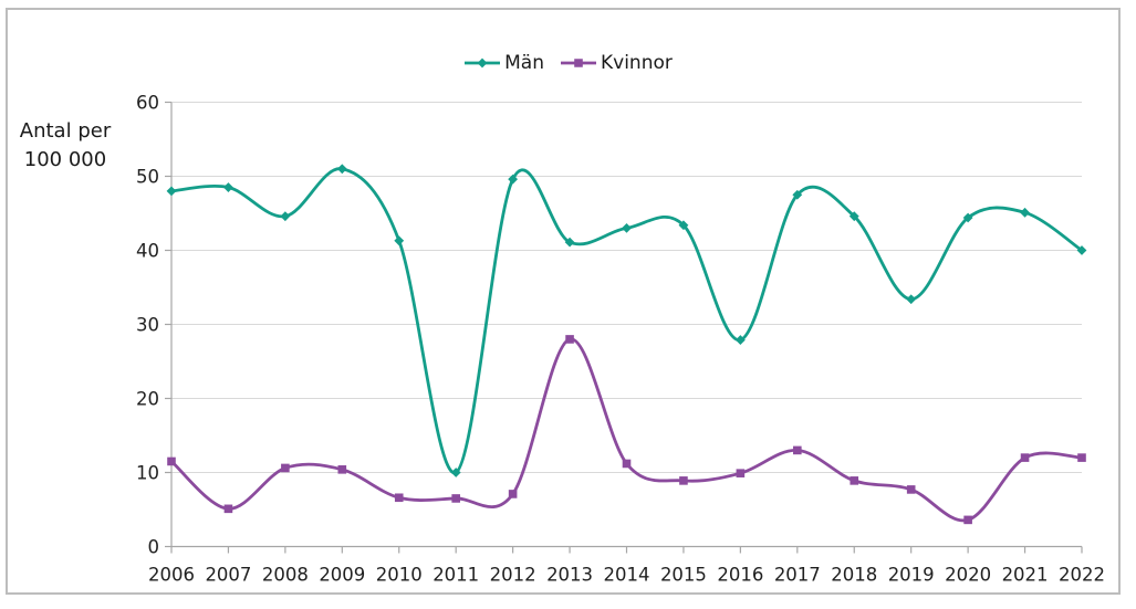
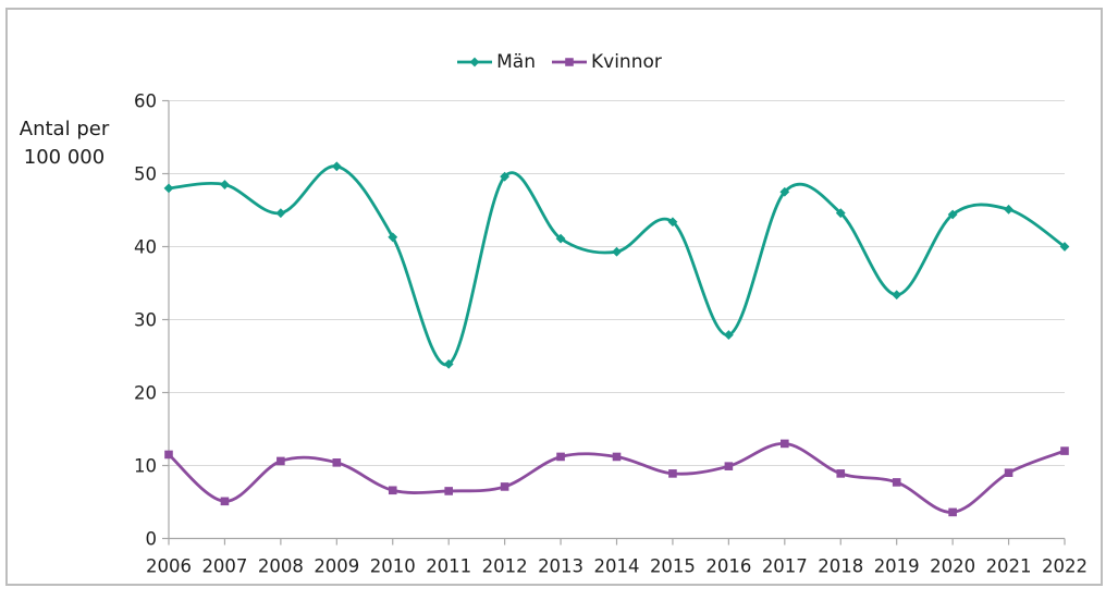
Män/2011: 10 -> 24
Kvinnor/2013: 28 -> 11
Män/2014: 43 -> 39
Kvinnor/2021: 12 -> 9
